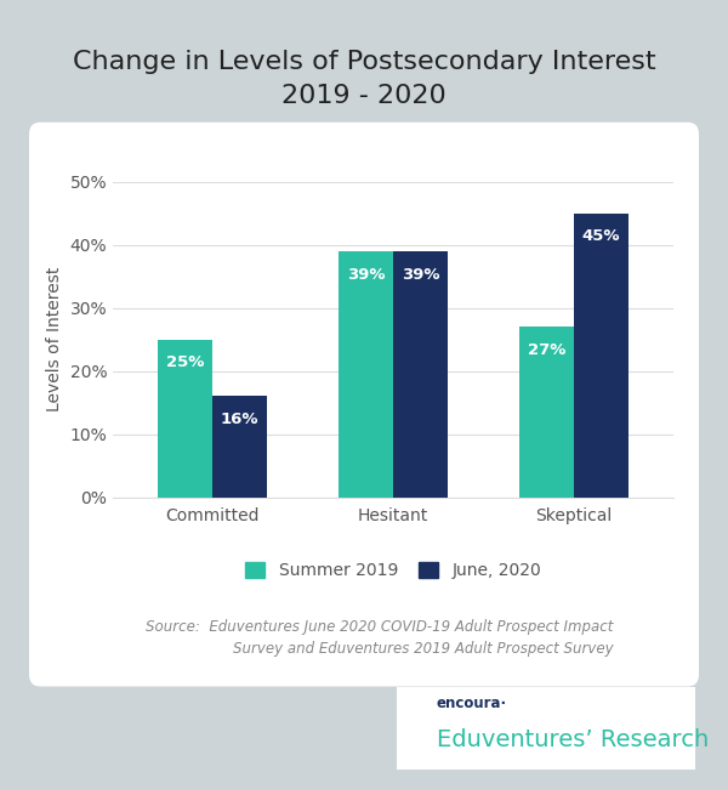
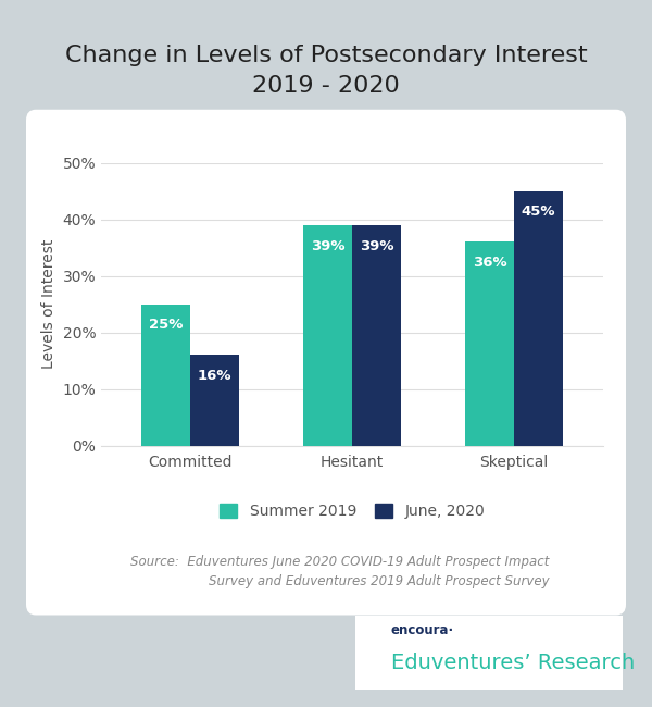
Summer 2019/Skeptical: 27% -> 36%
